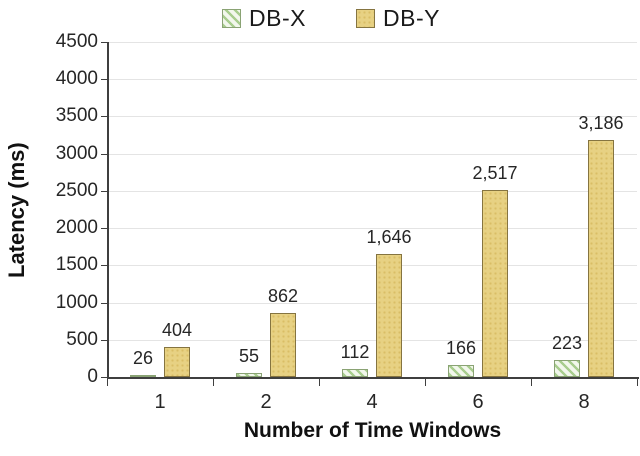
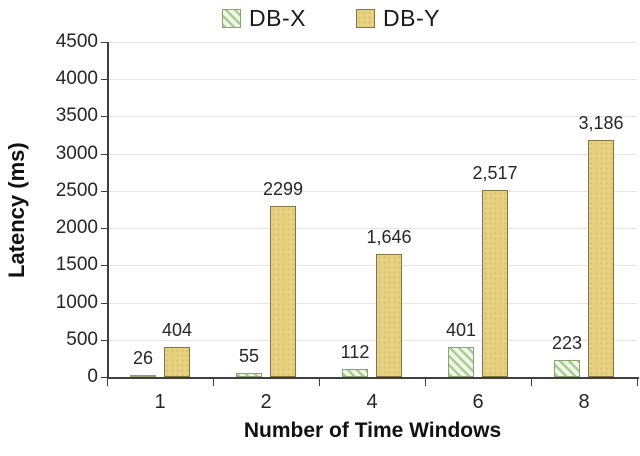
DB-Y/2: 862 -> 2299
DB-X/6: 166 -> 401
